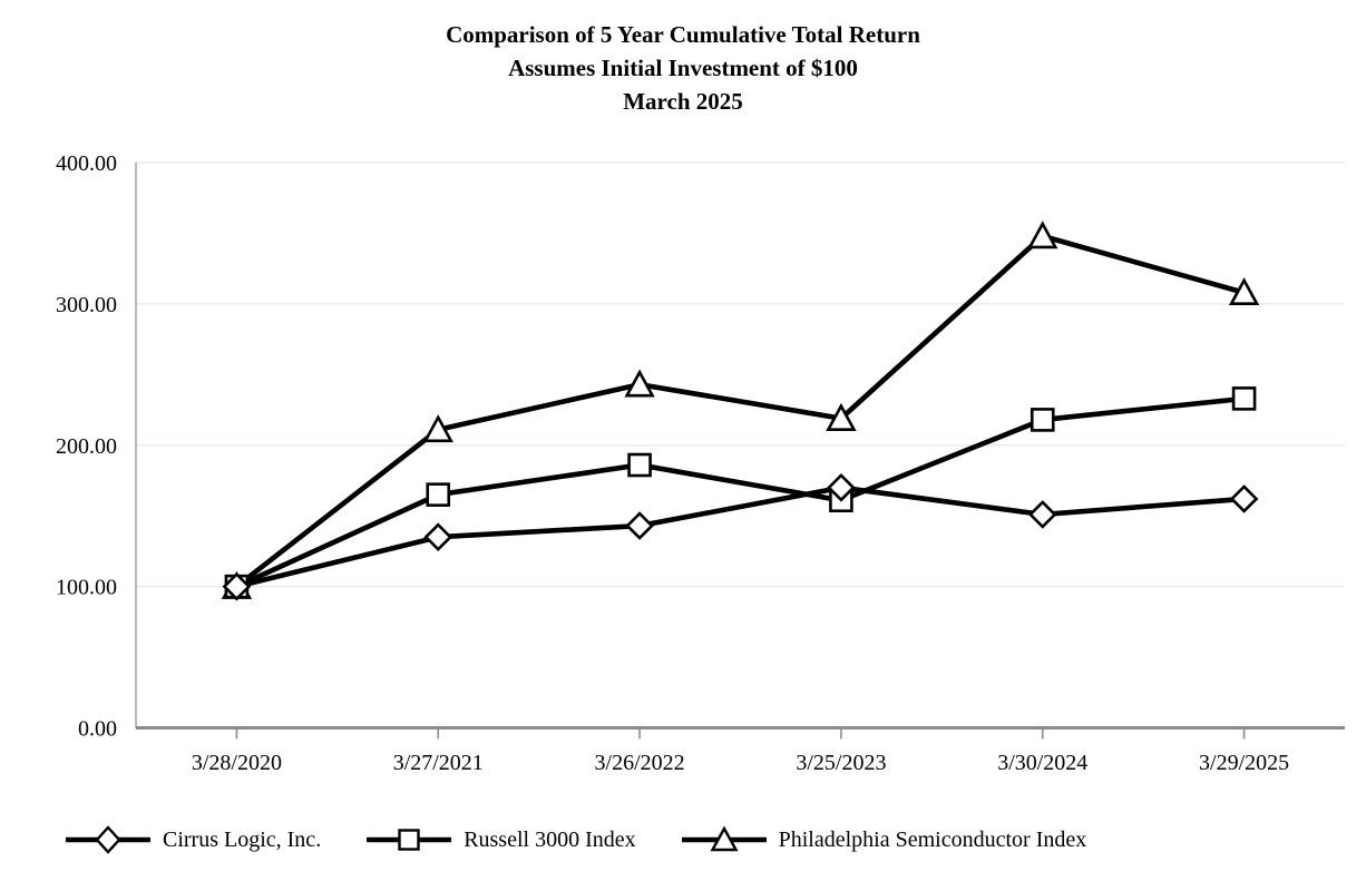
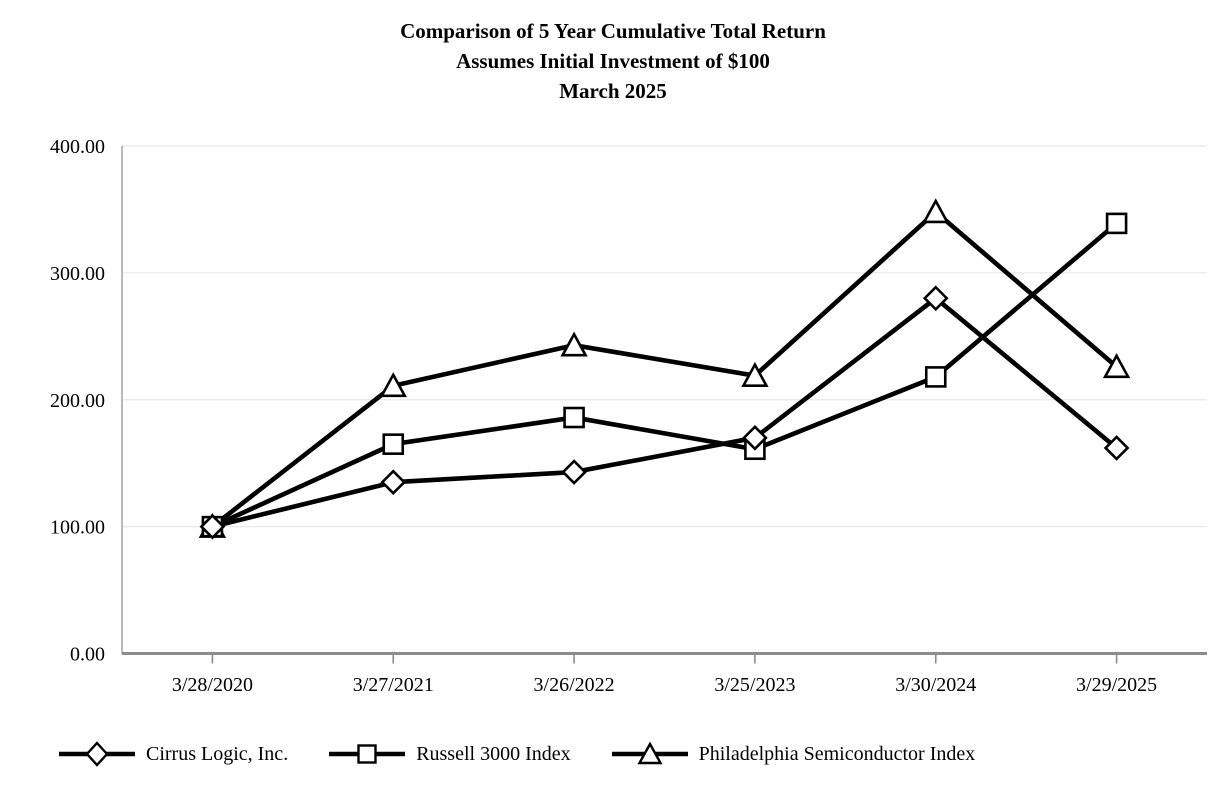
Cirrus Logic, Inc./3/30/2024: 151 -> 280
Russell 3000 Index/3/29/2025: 233 -> 339
Philadelphia Semiconductor Index/3/29/2025: 308 -> 226
